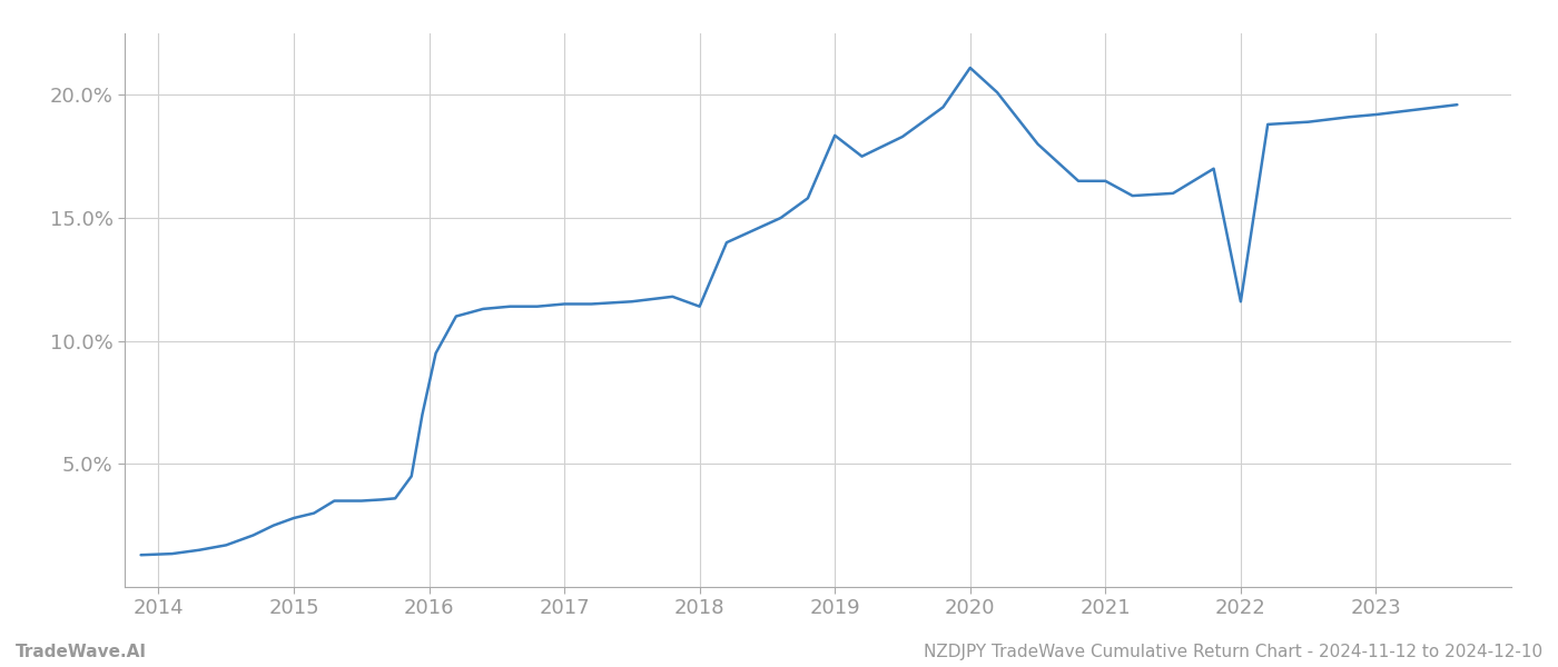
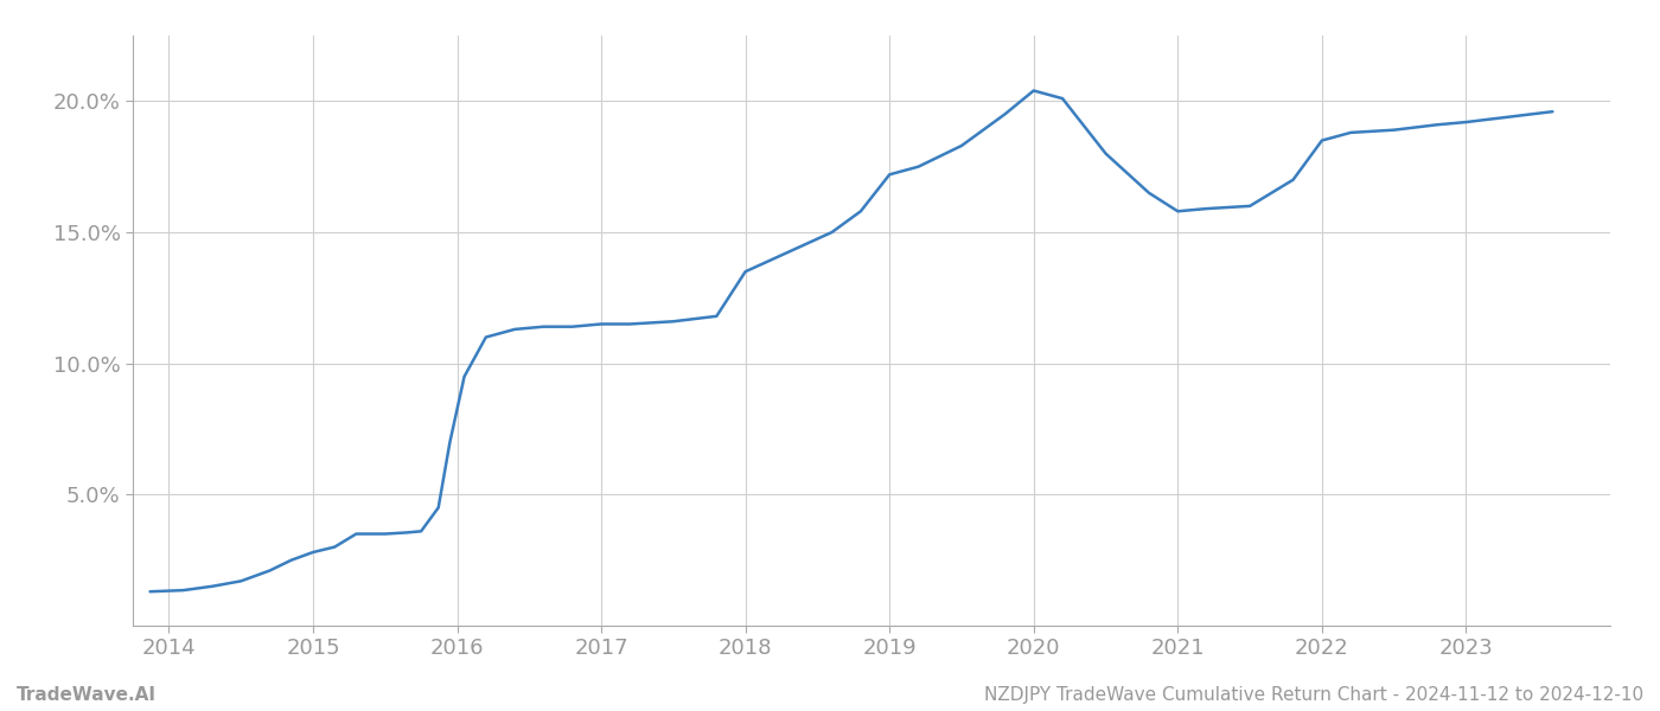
2018: 11.40% -> 13.50%
2019: 18.35% -> 17.20%
2020: 21.10% -> 20.40%
2021: 16.50% -> 15.80%
2022: 11.60% -> 18.50%
